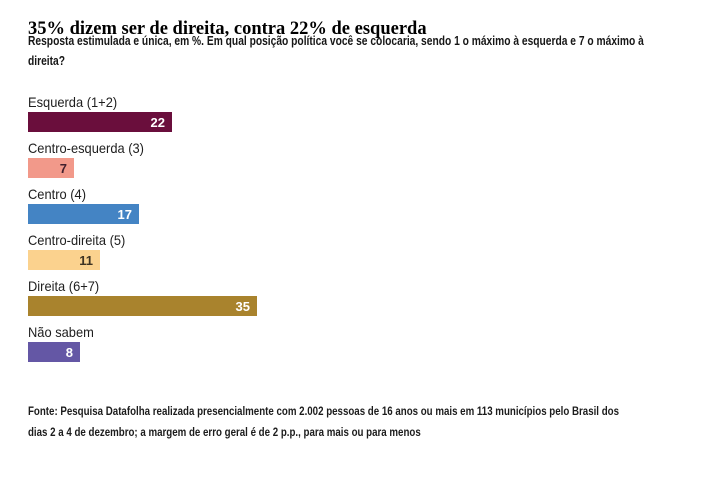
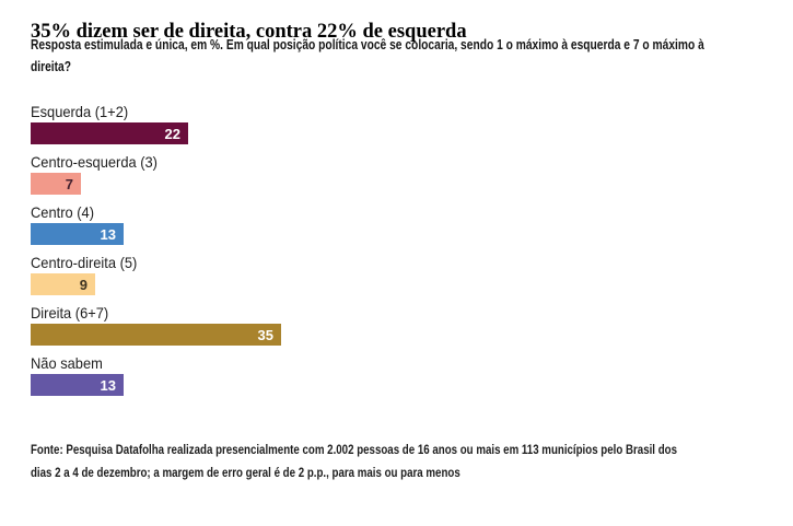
Centro (4): 17 -> 13
Centro-direita (5): 11 -> 9
Não sabem: 8 -> 13
